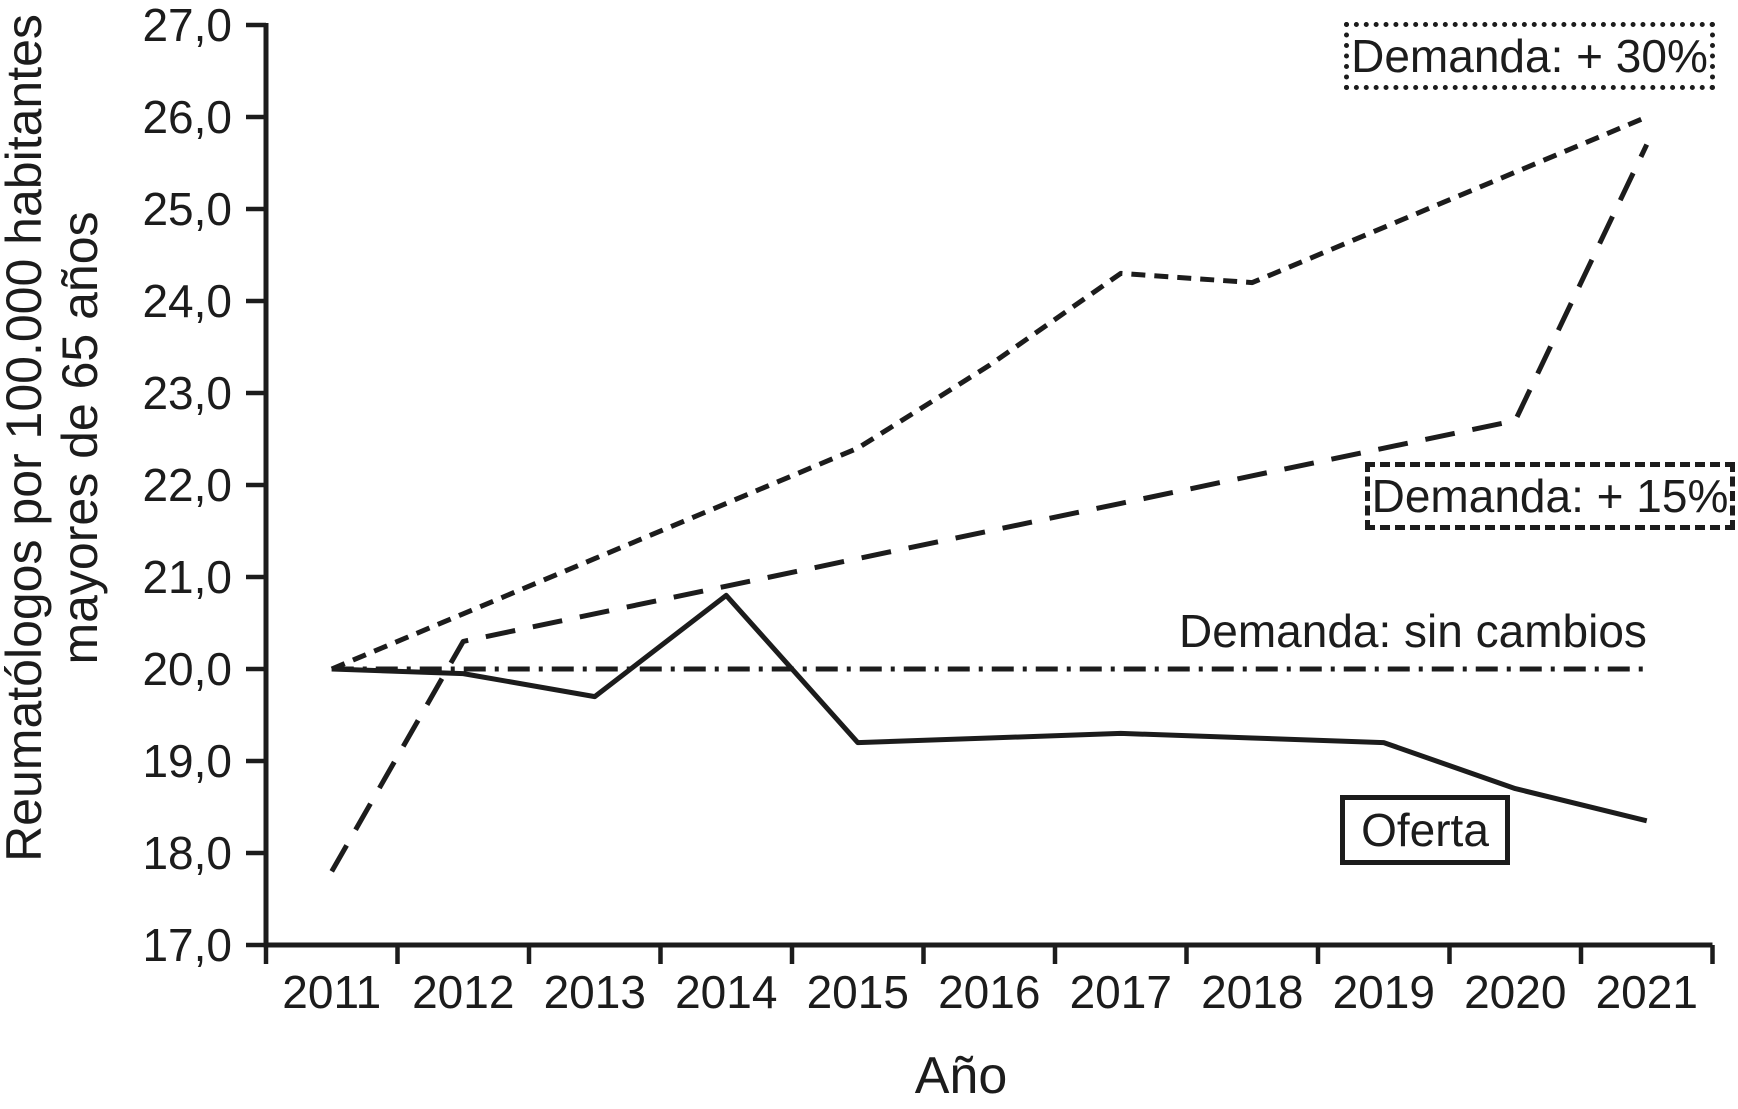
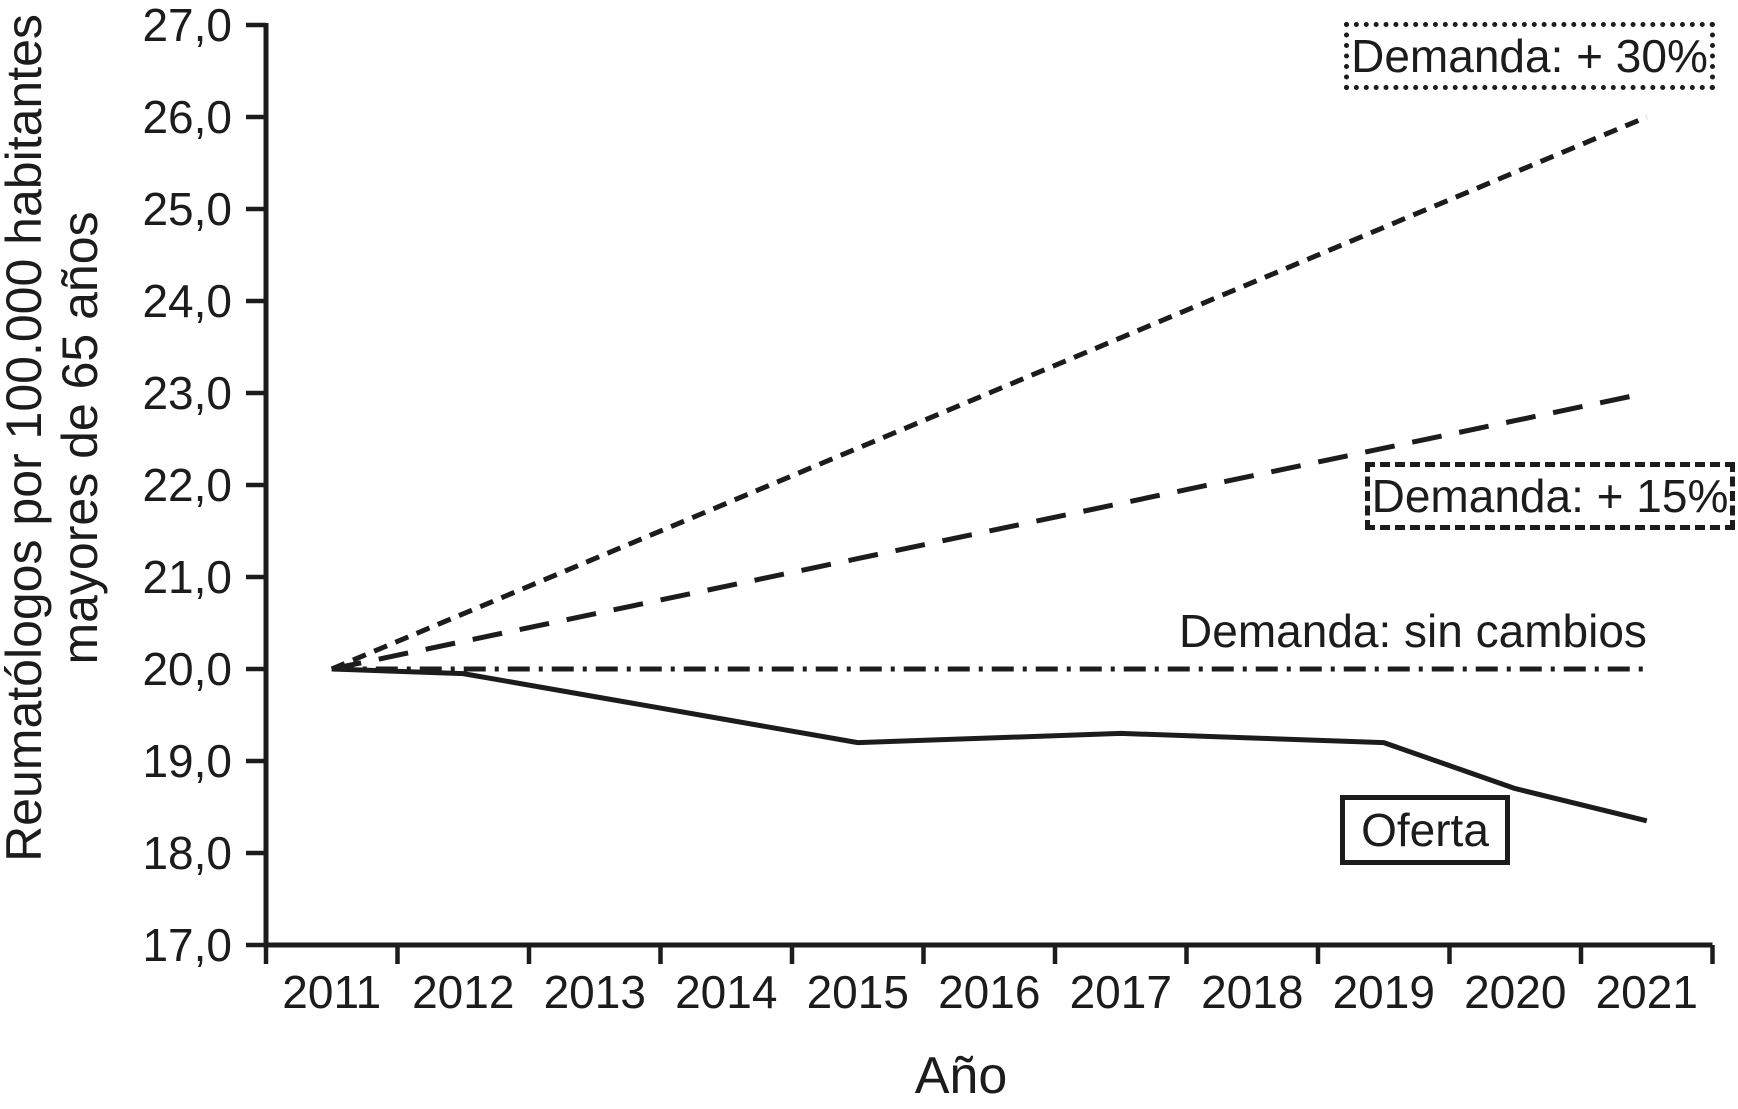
Demanda: + 15%/2011: 17,8 -> 20,0
Oferta/2014: 20,8 -> 19,4
Demanda: + 30%/2016: 23,3 -> 23,0
Demanda: + 30%/2017: 24,3 -> 23,6
Demanda: + 15%/2021: 25,7 -> 23,0
